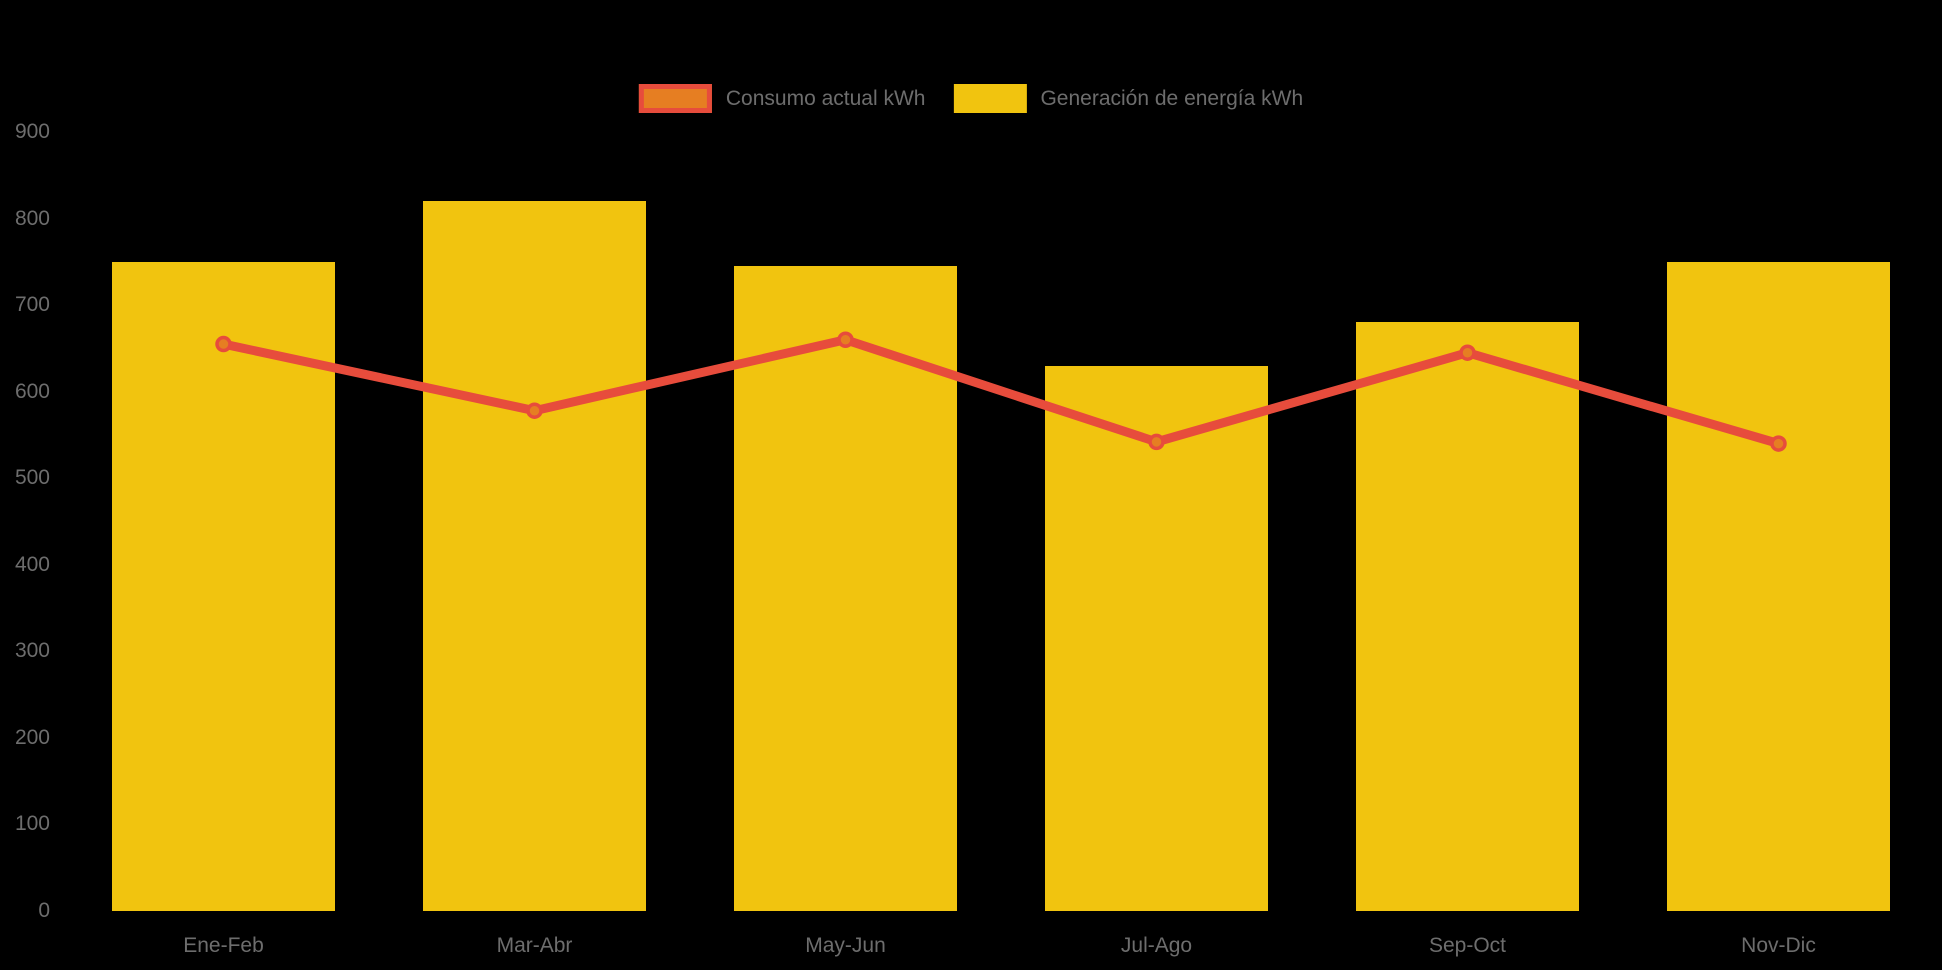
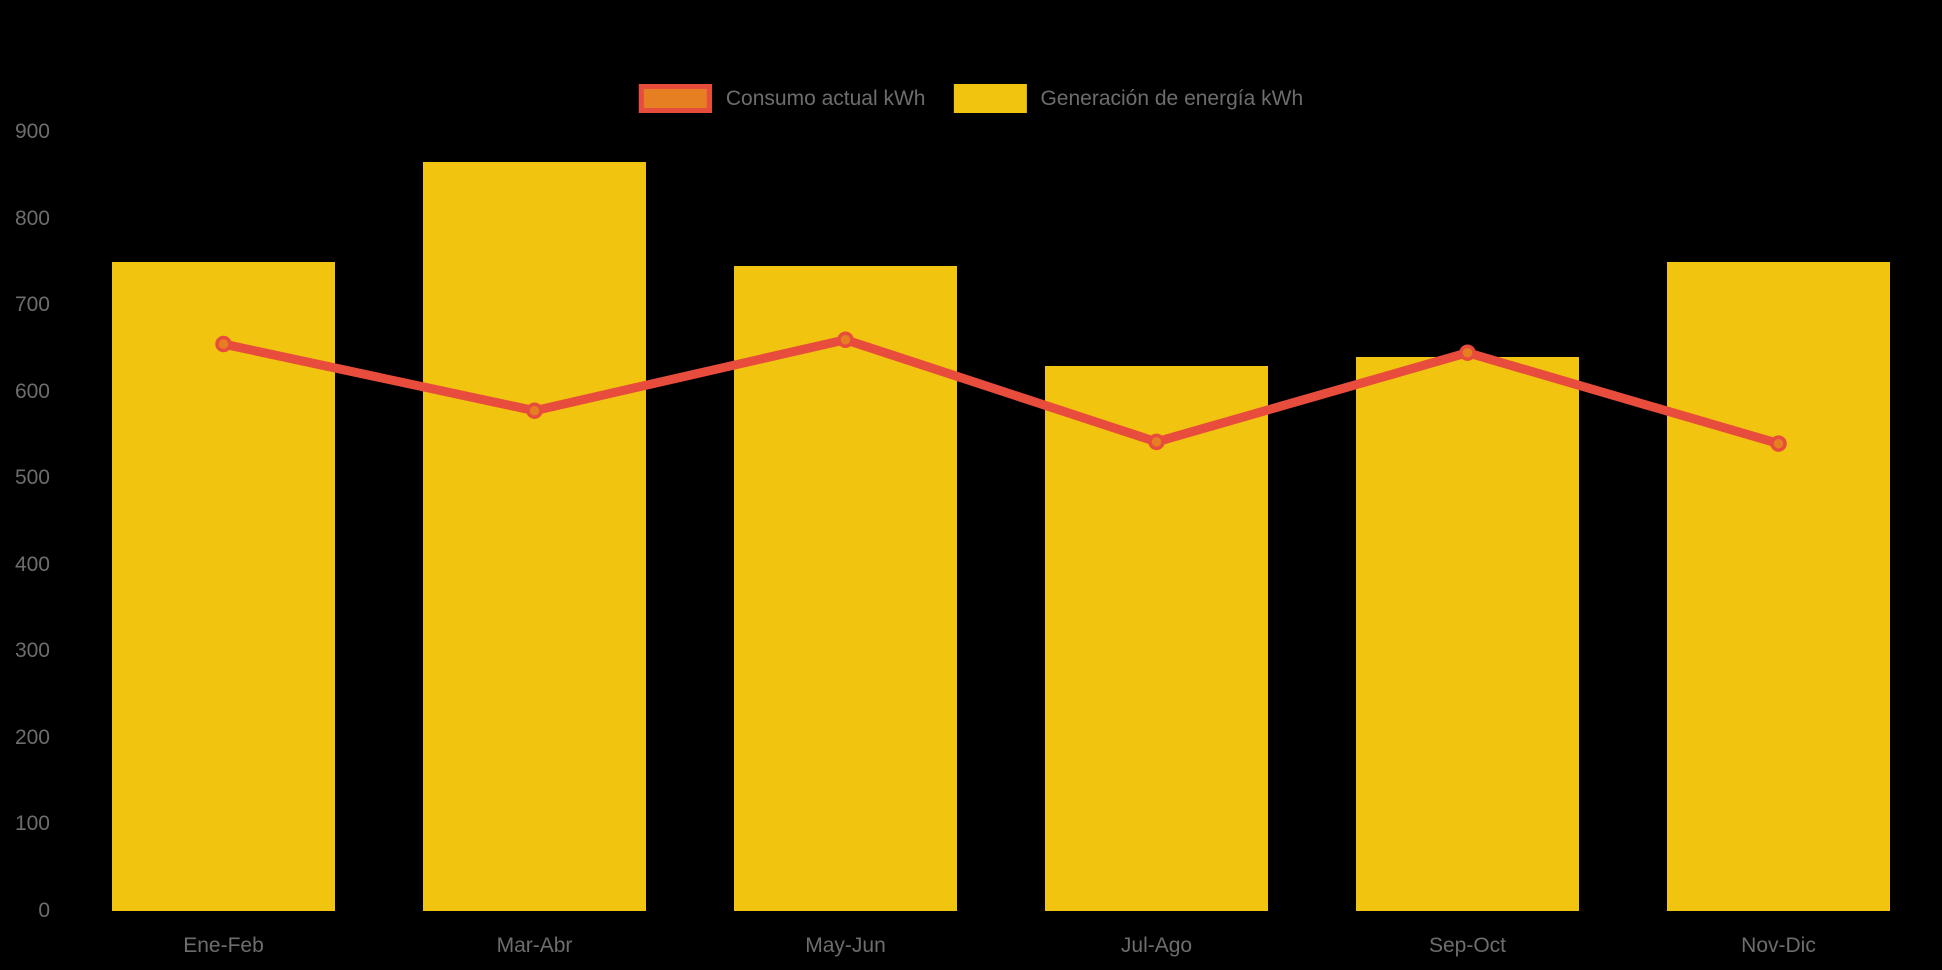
Generación de energía kWh/Mar-Abr: 820 -> 860
Generación de energía kWh/Sep-Oct: 680 -> 640
